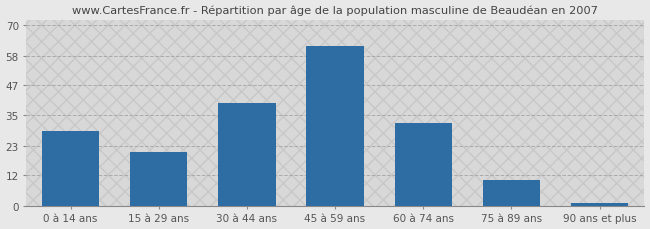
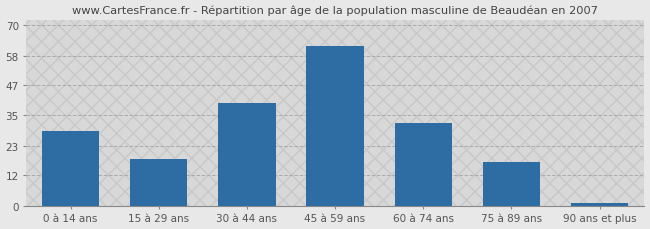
15 à 29 ans: 21 -> 18
75 à 89 ans: 10 -> 17
